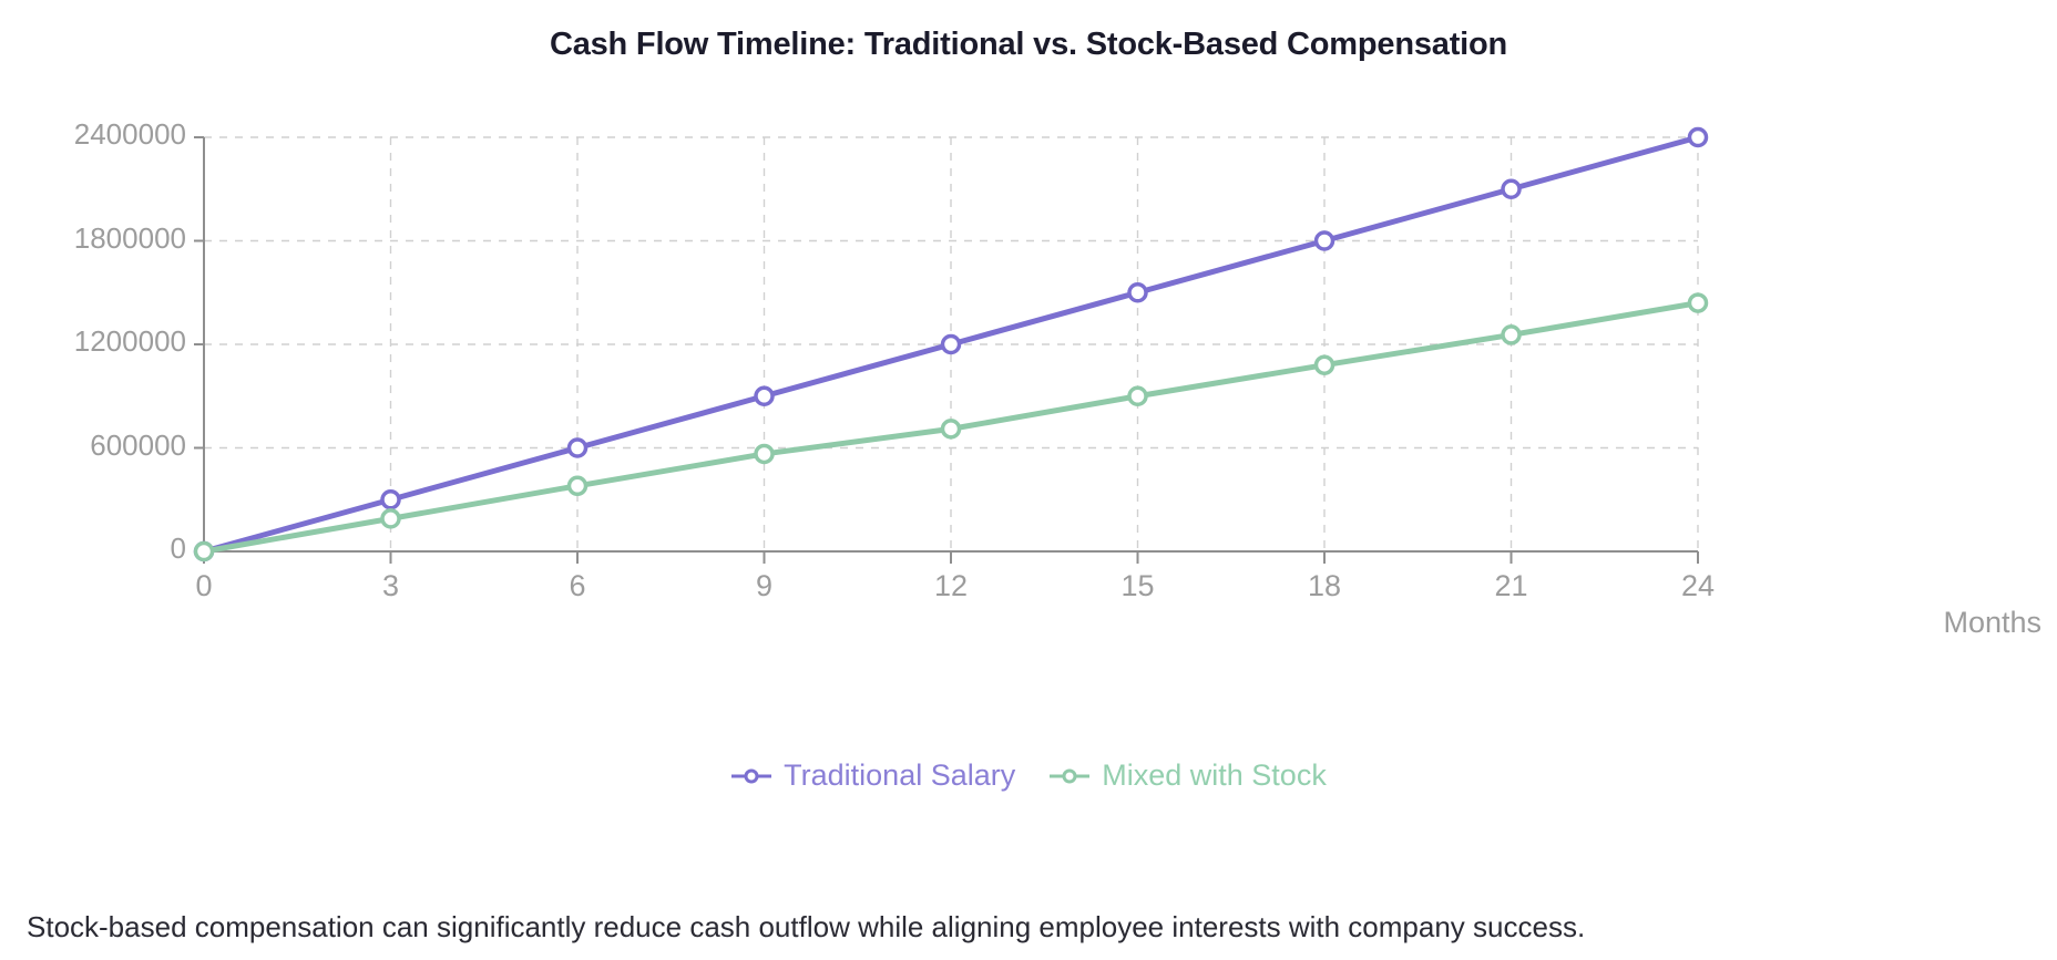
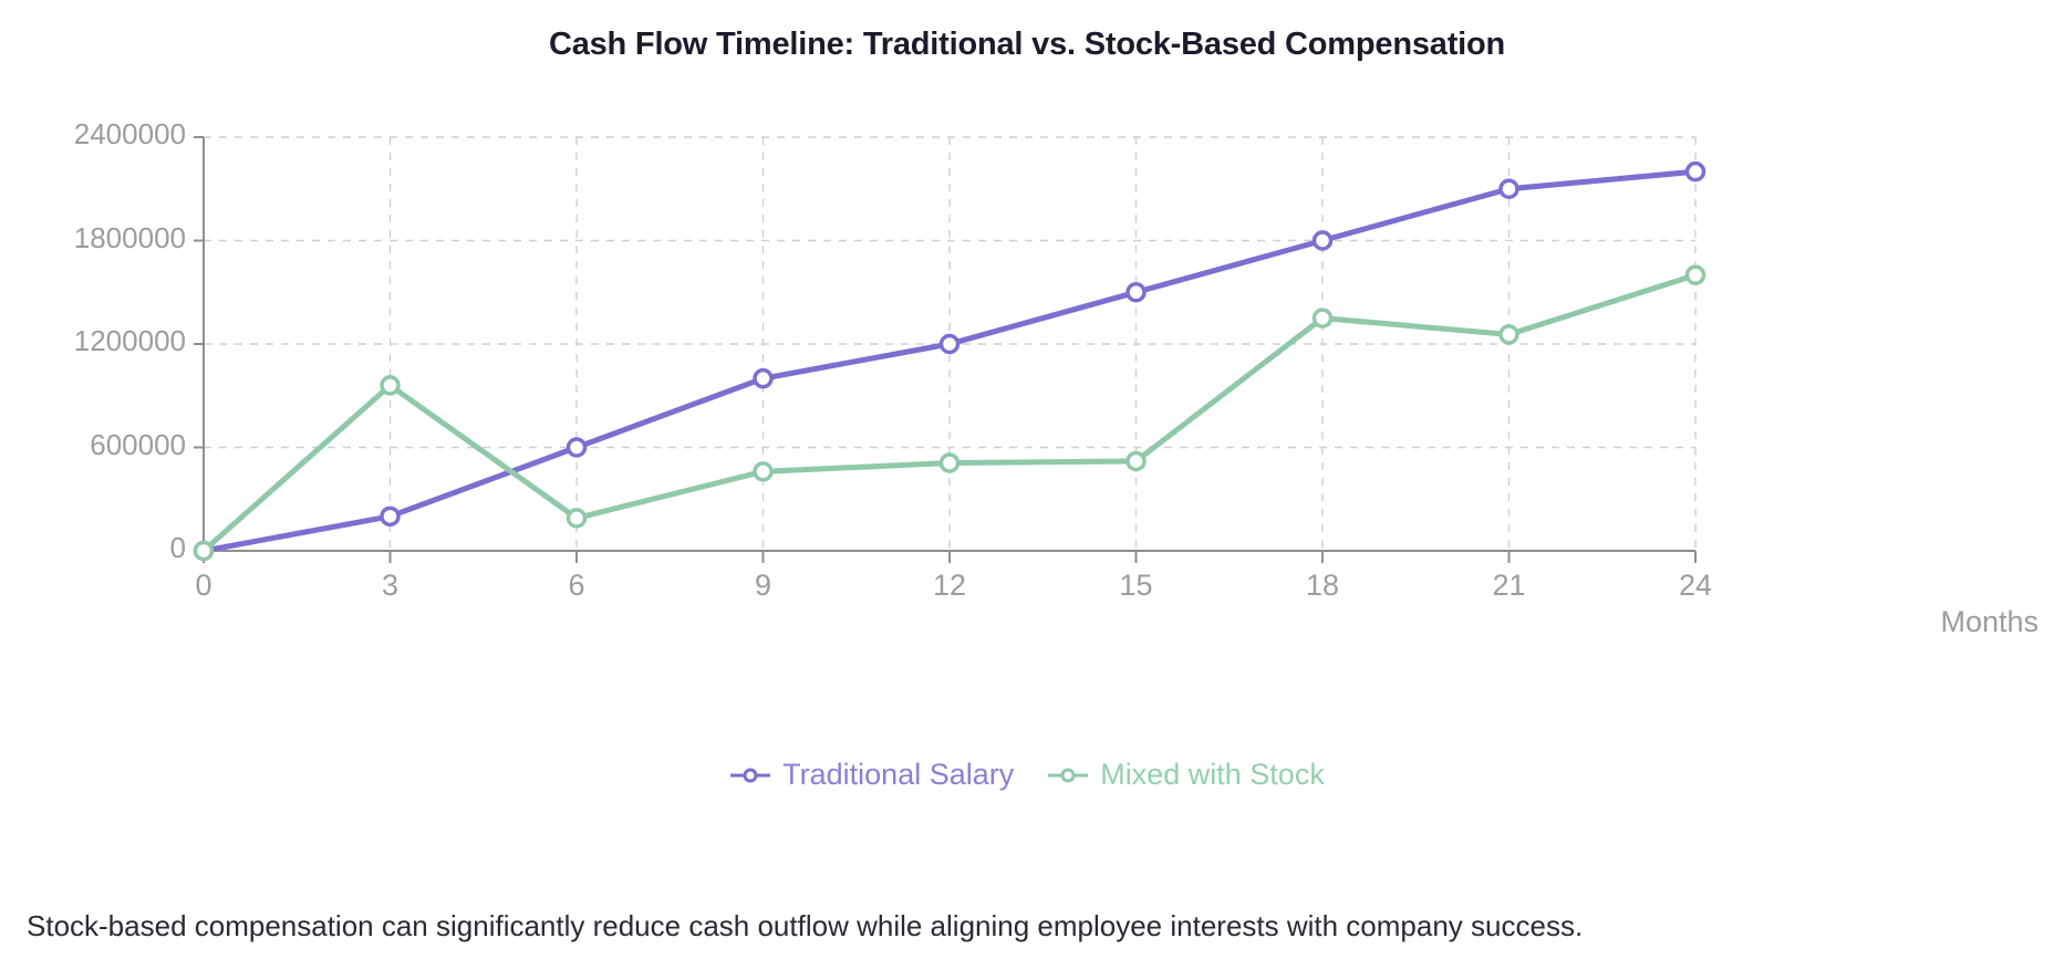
Traditional Salary/3: 300000 -> 200000
Mixed with Stock/3: 190000 -> 960000
Mixed with Stock/6: 380000 -> 190000
Traditional Salary/9: 900000 -> 1000000
Mixed with Stock/9: 560000 -> 460000
Mixed with Stock/12: 710000 -> 510000
Mixed with Stock/15: 900000 -> 520000
Mixed with Stock/18: 1080000 -> 1350000
Traditional Salary/24: 2400000 -> 2200000
Mixed with Stock/24: 1440000 -> 1600000
